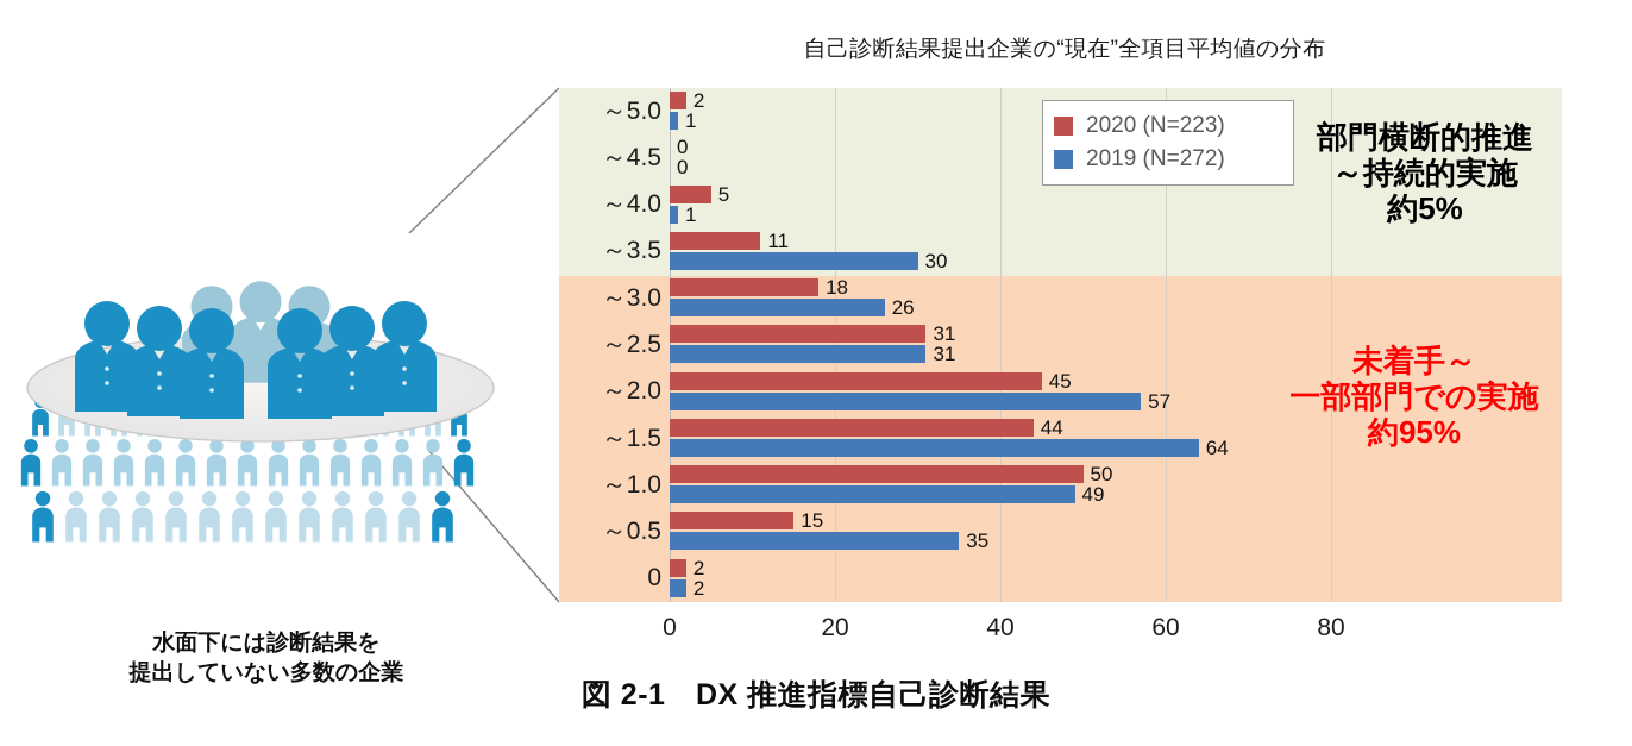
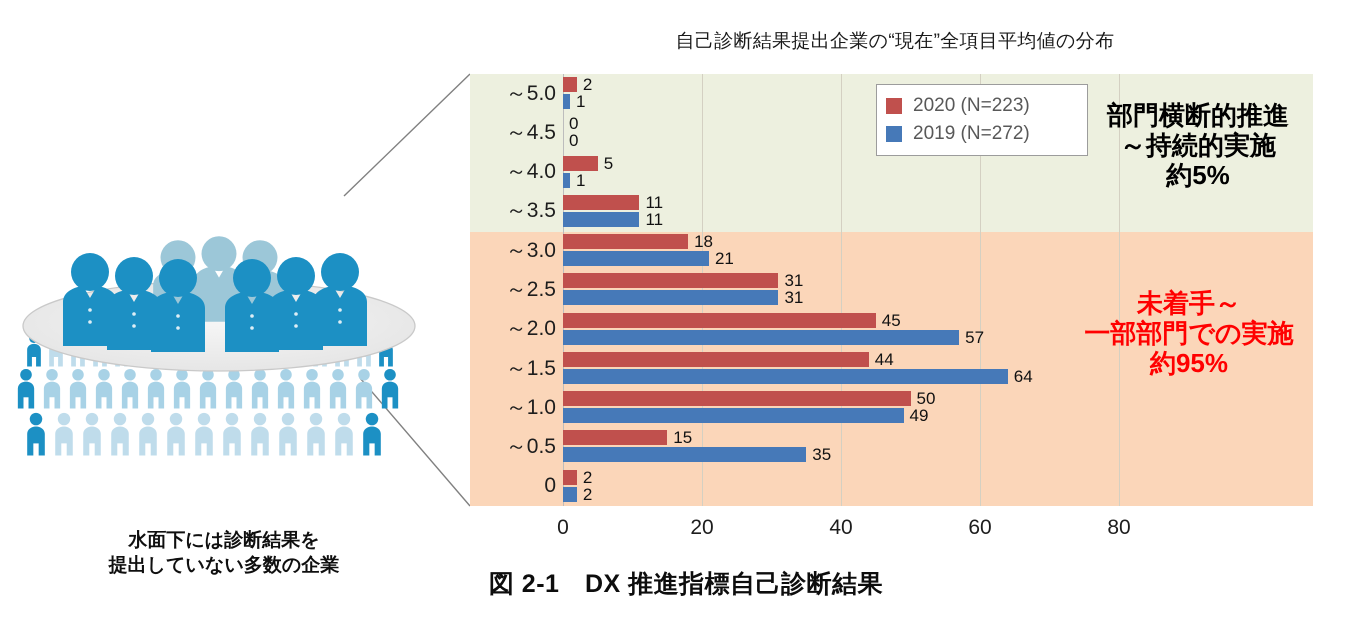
2019 (N=272)/～3.5: 30 -> 11
2019 (N=272)/～3.0: 26 -> 21
